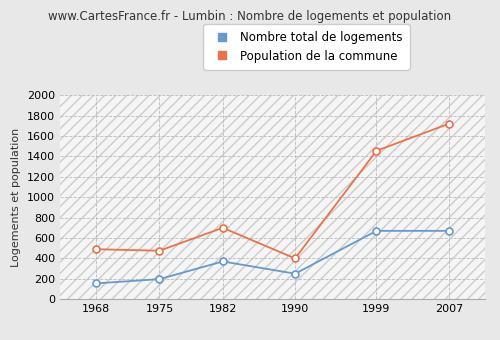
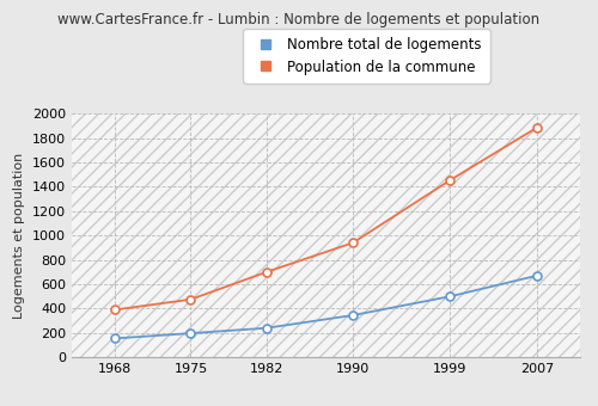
Population de la commune/1968: 490 -> 390
Nombre total de logements/1982: 370 -> 240
Nombre total de logements/1990: 250 -> 340
Population de la commune/1990: 400 -> 940
Nombre total de logements/1999: 670 -> 500
Population de la commune/2007: 1720 -> 1880
